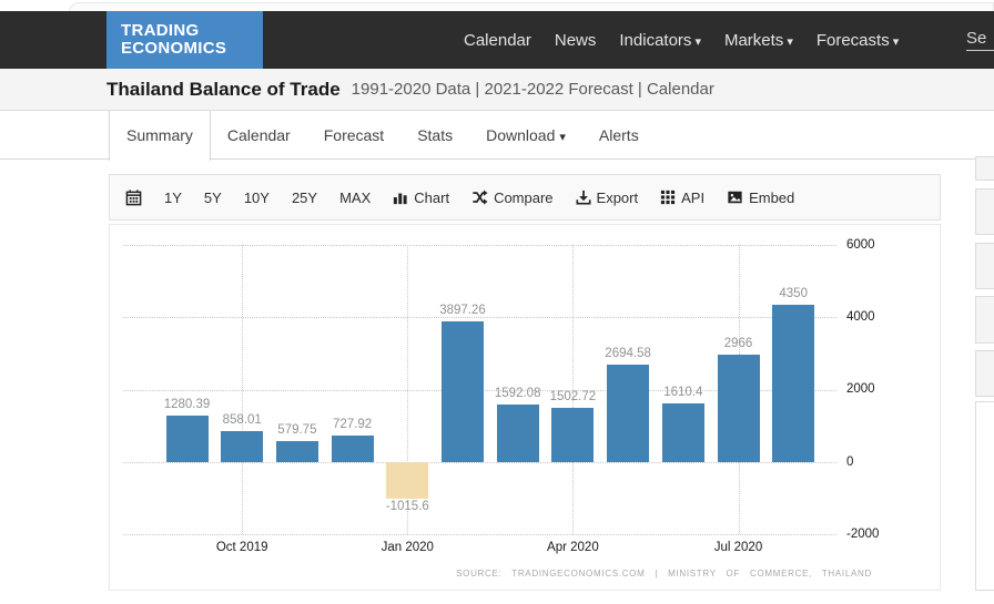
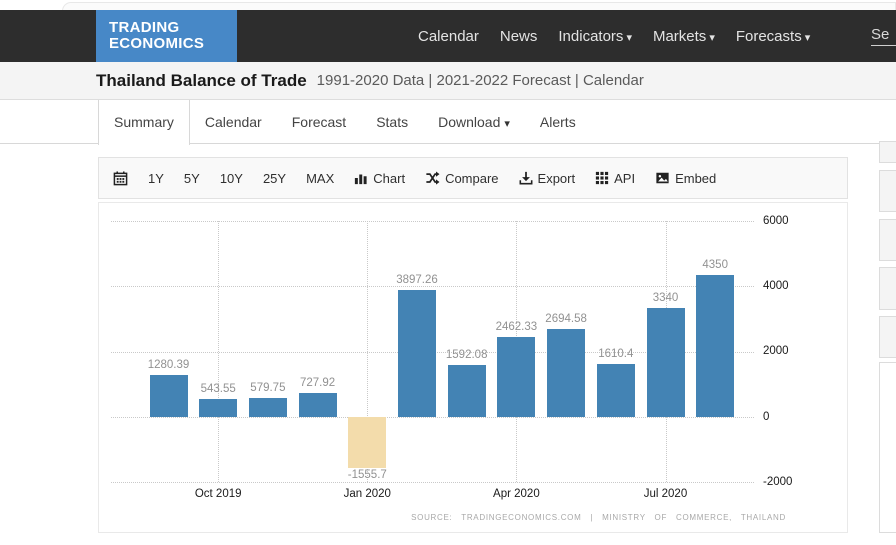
Oct 2019: 858.01 -> 543.55
Jan 2020: -1015.6 -> -1555.7
Apr 2020: 1502.72 -> 2462.33
Jul 2020: 2966 -> 3340
